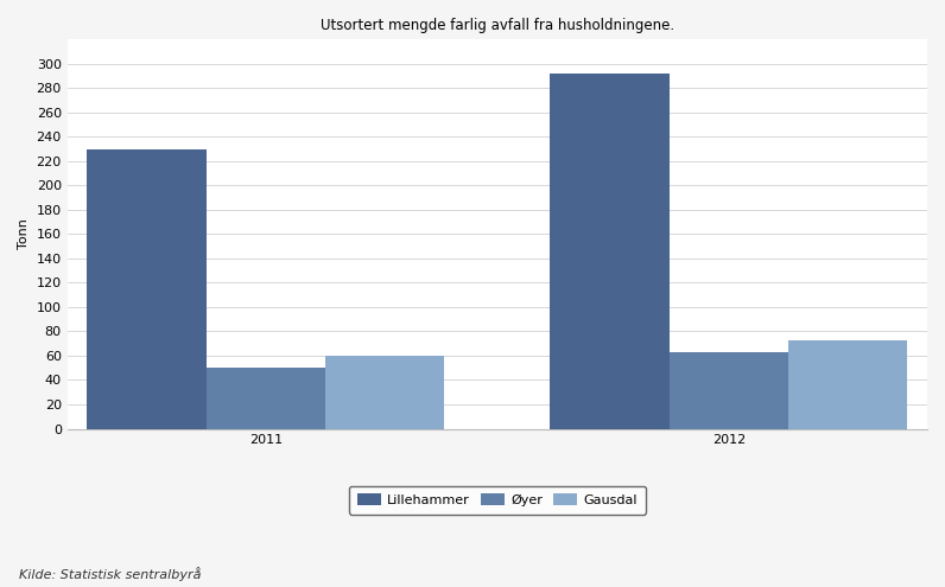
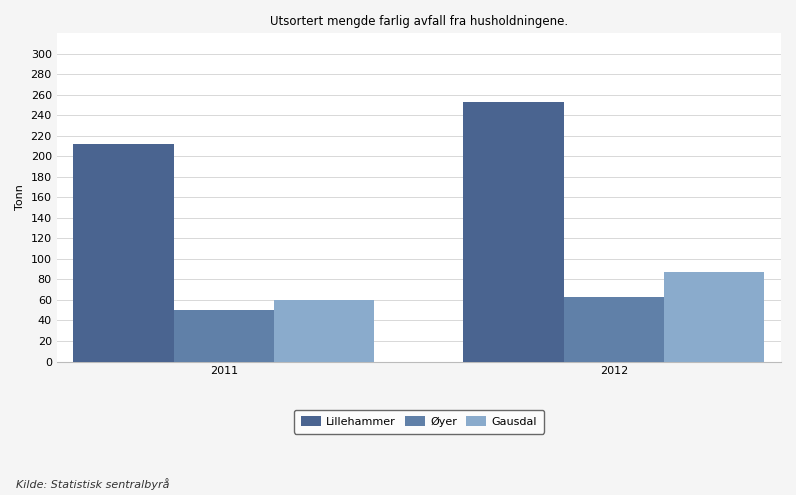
Lillehammer/2011: 230 -> 212
Lillehammer/2012: 292 -> 253
Gausdal/2012: 73 -> 87
